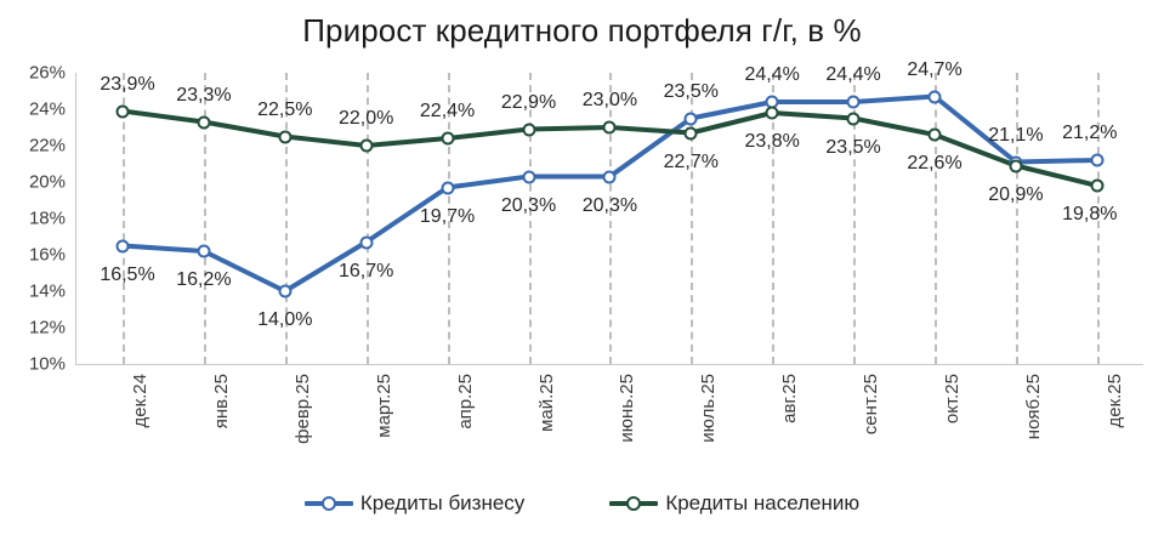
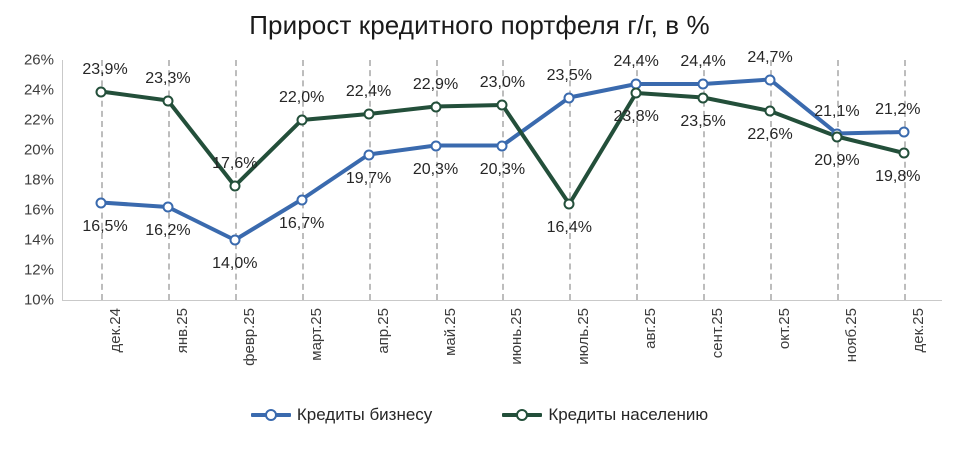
Кредиты населению/февр.25: 22,5% -> 17,6%
Кредиты населению/июль.25: 22,7% -> 16,4%
